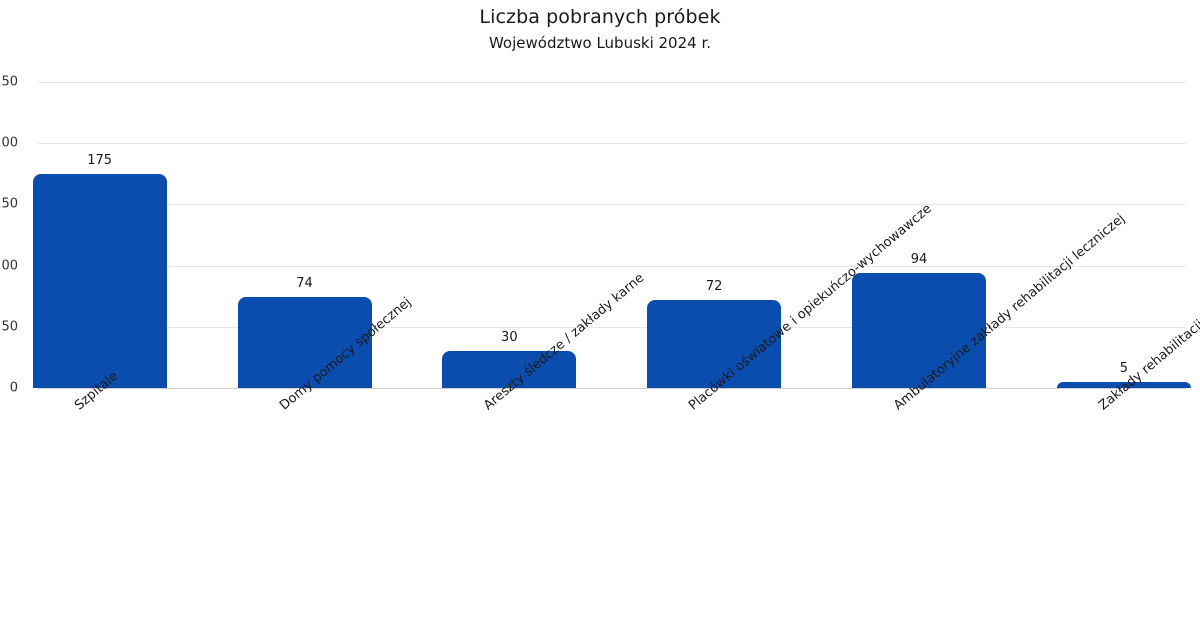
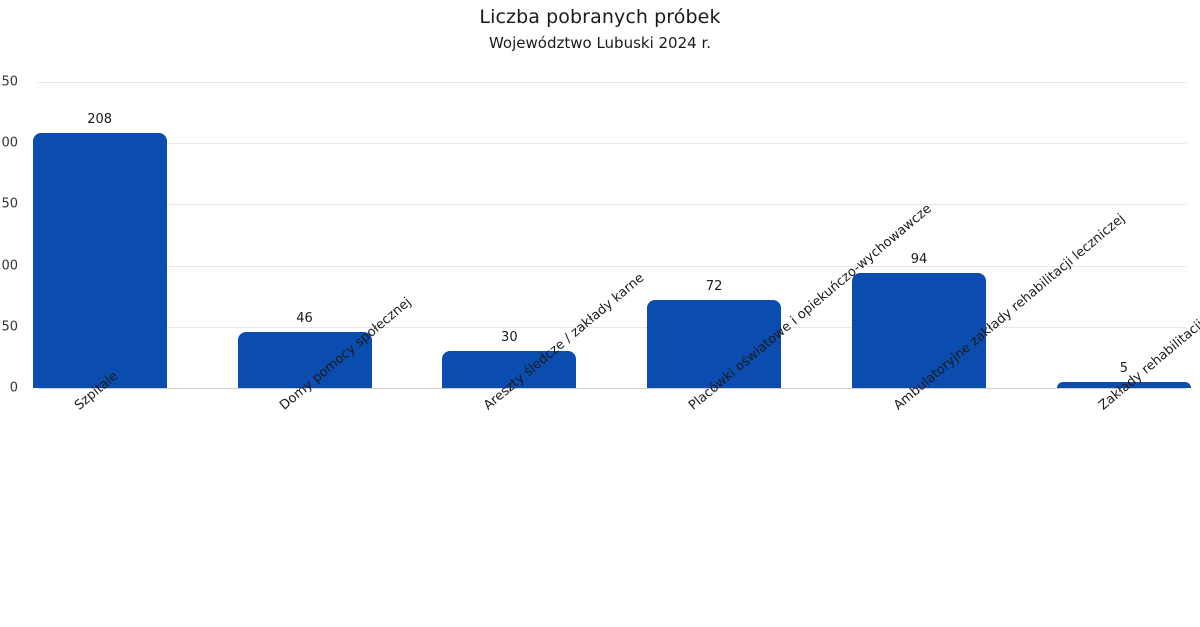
Szpitale: 175 -> 208
Domy pomocy społecznej: 74 -> 46
